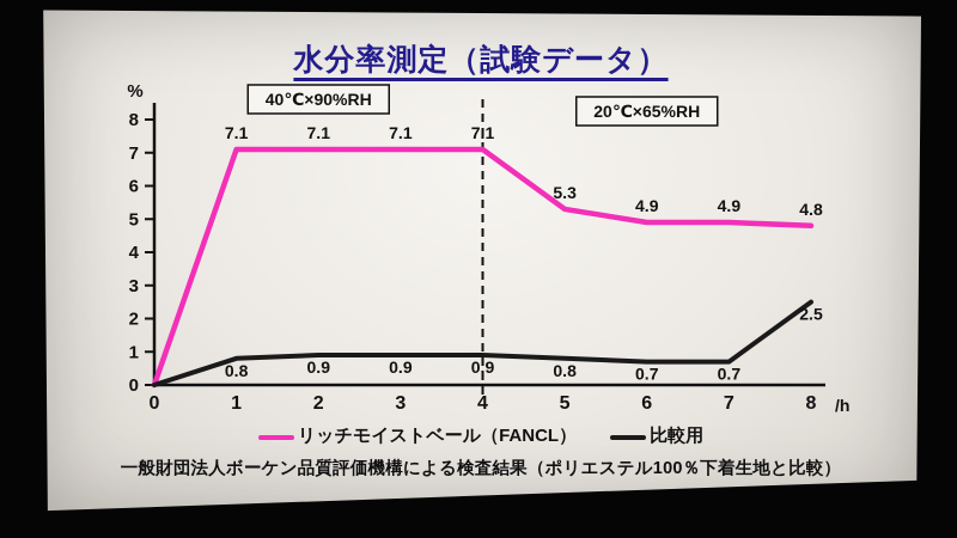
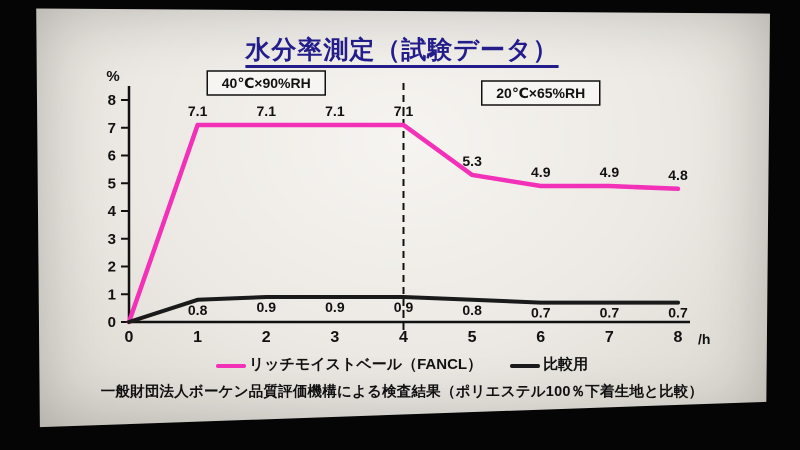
比較用/8: 2.5 -> 0.7
